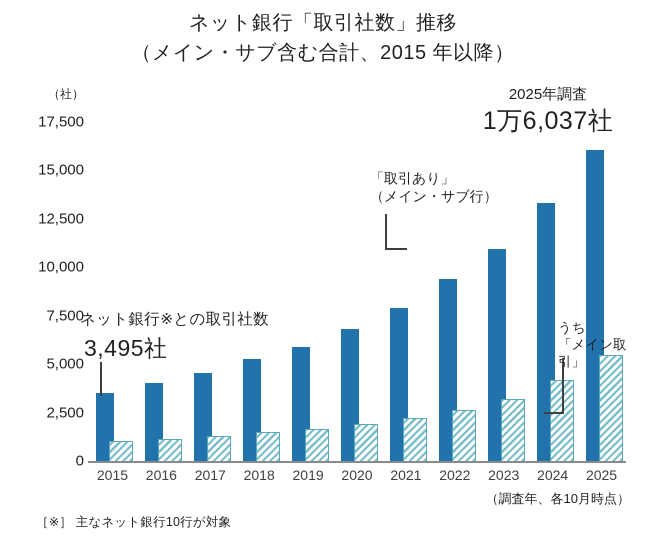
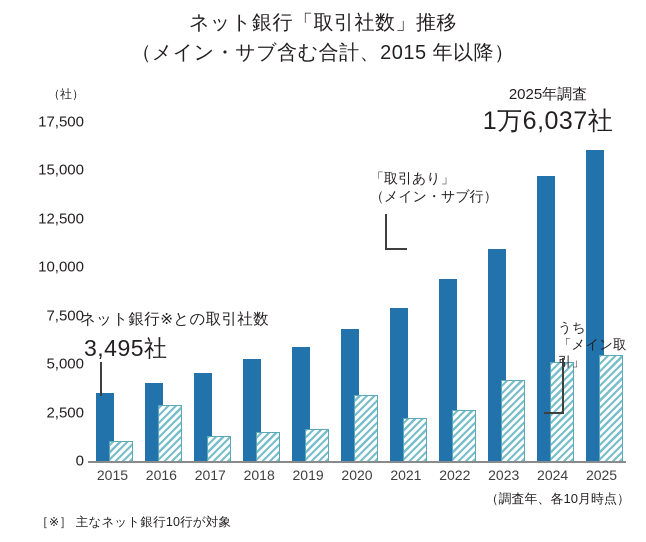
うち「メイン取引」/2016: 1200 -> 2900
うち「メイン取引」/2020: 1900 -> 3400
うち「メイン取引」/2023: 3200 -> 4200
「取引あり」（メイン・サブ行）/2024: 13300 -> 14700
うち「メイン取引」/2024: 4200 -> 5100
